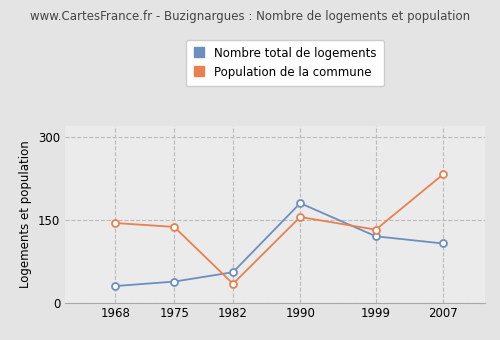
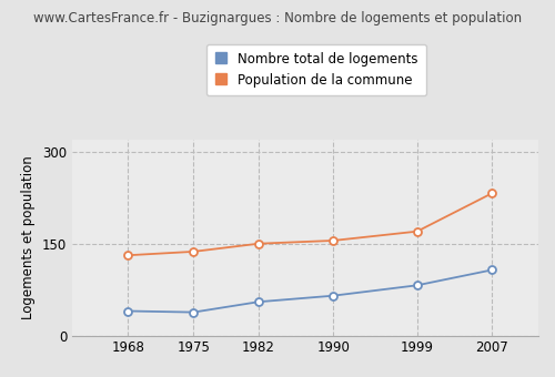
Nombre total de logements/1968: 30 -> 40
Population de la commune/1968: 144 -> 131
Population de la commune/1982: 34 -> 150
Nombre total de logements/1990: 180 -> 65
Nombre total de logements/1999: 120 -> 82
Population de la commune/1999: 132 -> 170
